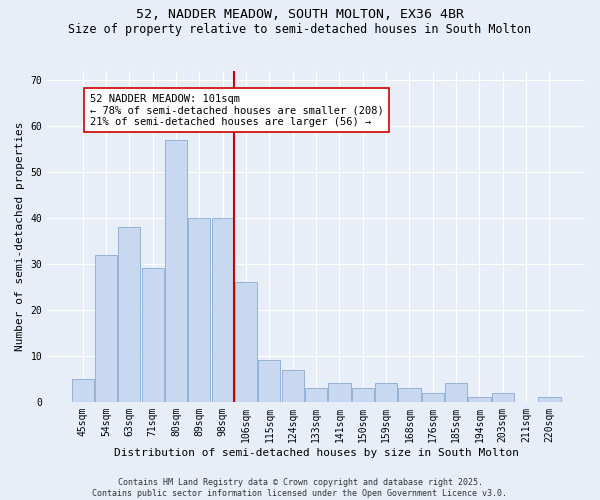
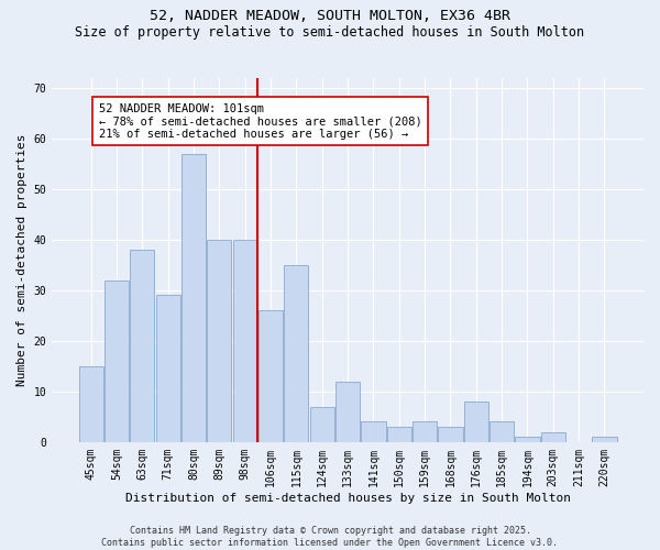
45sqm: 5 -> 15
115sqm: 9 -> 35
133sqm: 3 -> 12
176sqm: 2 -> 8
